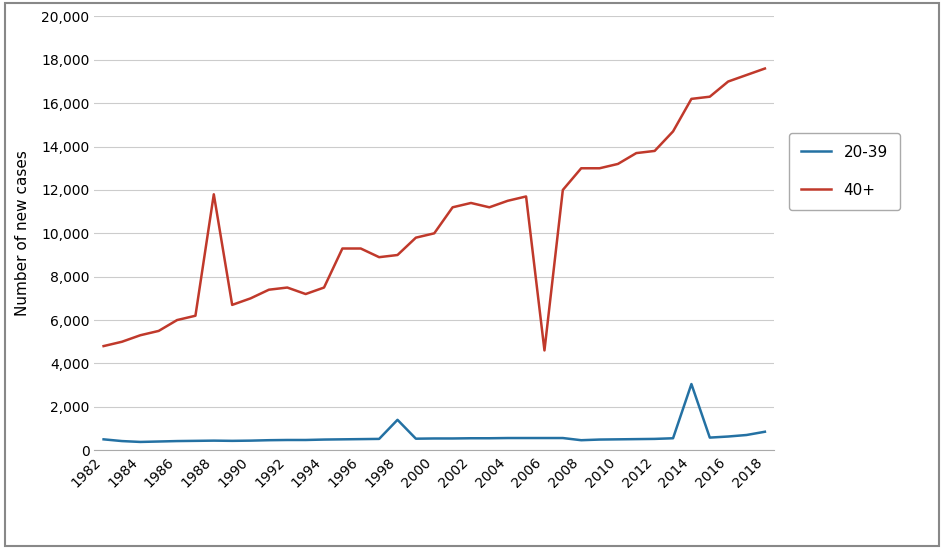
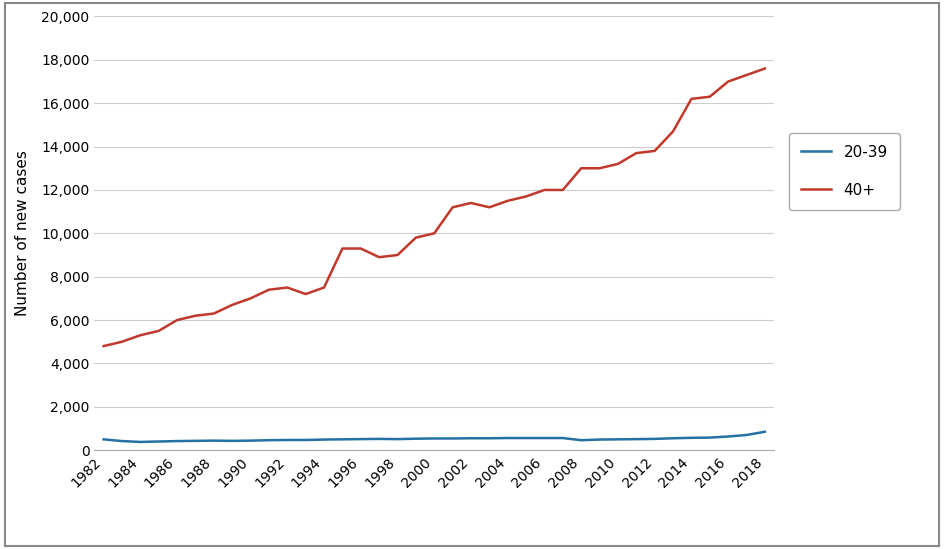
40+/1988: 11,800 -> 6,300
20-39/1998: 1,400 -> 510
40+/2006: 4,600 -> 12,000
20-39/2014: 3,050 -> 570
